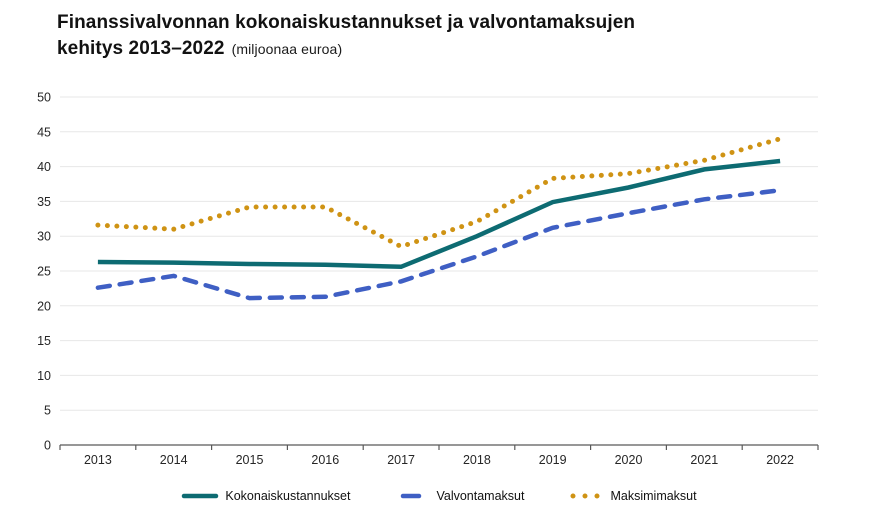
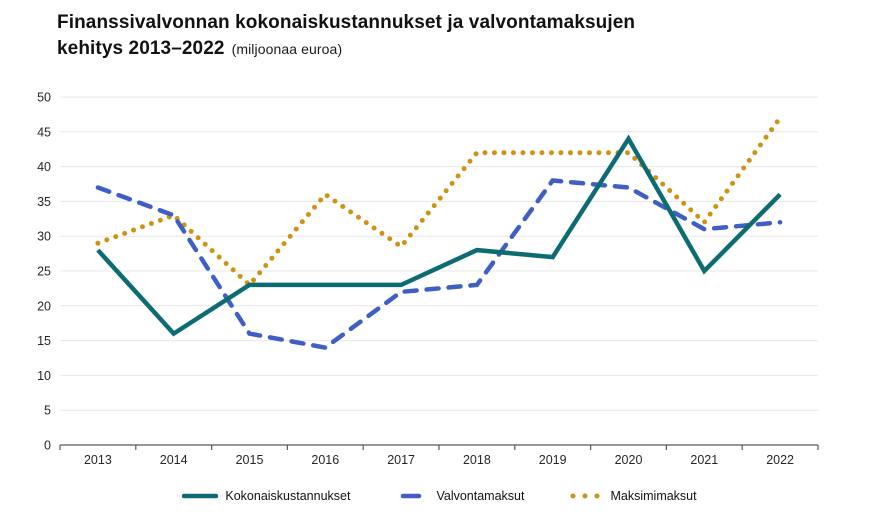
Kokonaiskustannukset/2013: 26 -> 28
Valvontamaksut/2013: 23 -> 37
Maksimimaksut/2013: 32 -> 29
Kokonaiskustannukset/2014: 26 -> 16
Valvontamaksut/2014: 24 -> 33
Maksimimaksut/2014: 31 -> 33
Kokonaiskustannukset/2015: 26 -> 23
Valvontamaksut/2015: 21 -> 16
Maksimimaksut/2015: 34 -> 23
Kokonaiskustannukset/2016: 26 -> 23
Valvontamaksut/2016: 21 -> 14
Maksimimaksut/2016: 34 -> 36
Kokonaiskustannukset/2017: 26 -> 23
Valvontamaksut/2017: 24 -> 22
Kokonaiskustannukset/2018: 30 -> 28
Valvontamaksut/2018: 27 -> 23
Maksimimaksut/2018: 32 -> 42
Kokonaiskustannukset/2019: 35 -> 27
Valvontamaksut/2019: 31 -> 38
Maksimimaksut/2019: 38 -> 42
Kokonaiskustannukset/2020: 37 -> 44
Valvontamaksut/2020: 33 -> 37
Maksimimaksut/2020: 39 -> 42
Kokonaiskustannukset/2021: 40 -> 25
Valvontamaksut/2021: 35 -> 31
Maksimimaksut/2021: 41 -> 32
Kokonaiskustannukset/2022: 41 -> 36
Valvontamaksut/2022: 37 -> 32
Maksimimaksut/2022: 44 -> 47
